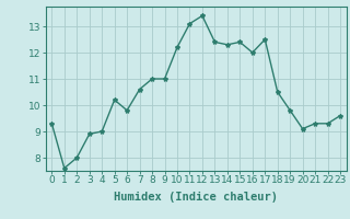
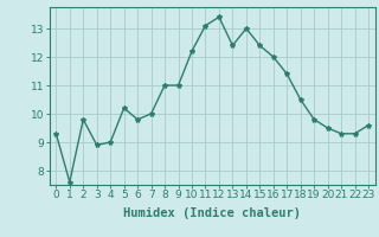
2: 8.0 -> 9.8
7: 10.6 -> 10.0
14: 12.3 -> 13.0
17: 12.5 -> 11.4
20: 9.1 -> 9.5
